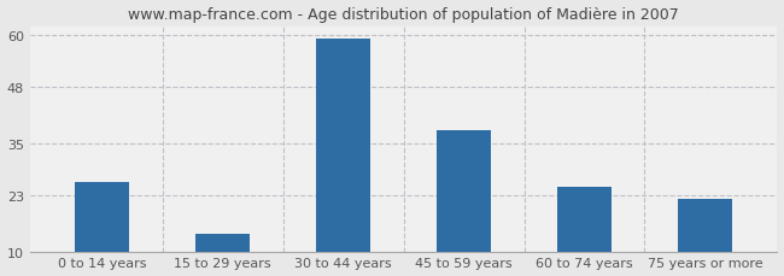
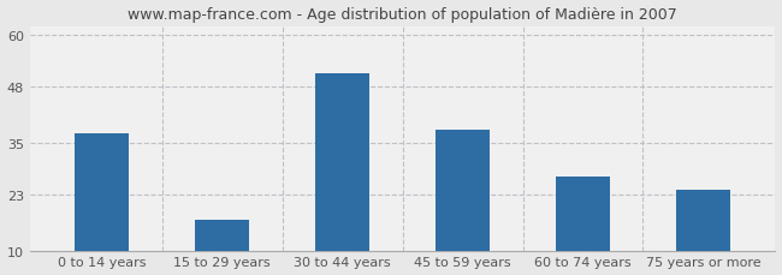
0 to 14 years: 26 -> 37
15 to 29 years: 14 -> 17
30 to 44 years: 59 -> 51
60 to 74 years: 25 -> 27
75 years or more: 22 -> 24
